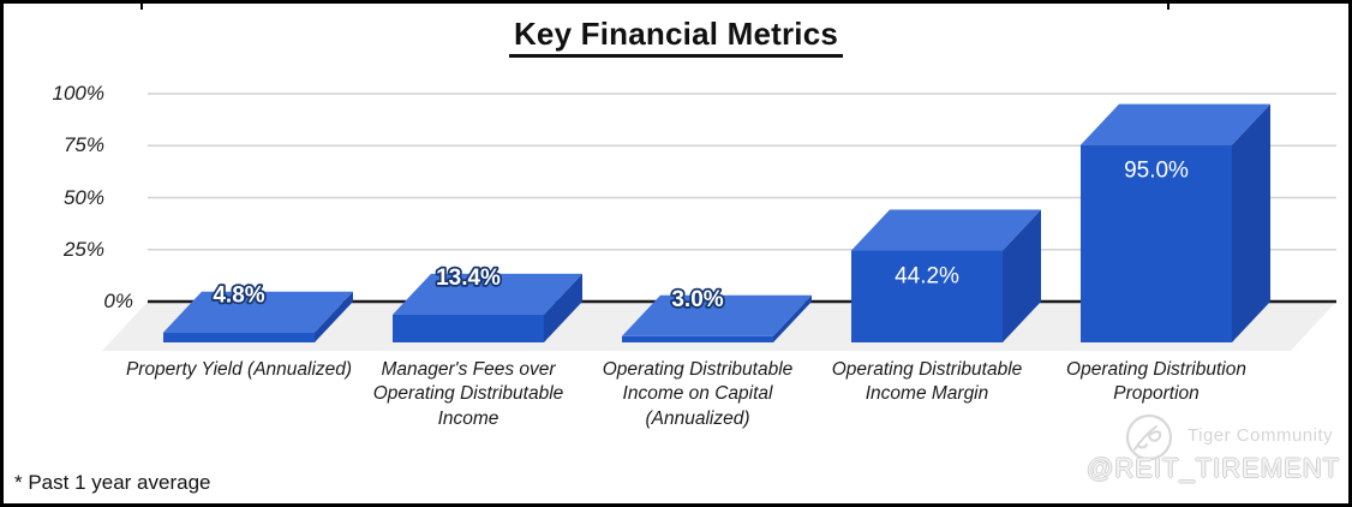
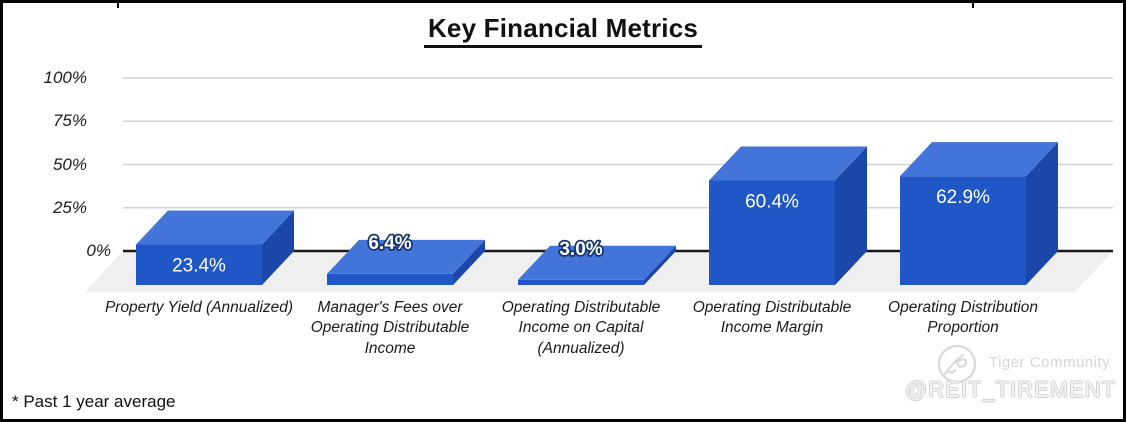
Property Yield (Annualized): 4.8% -> 23.4%
Manager's Fees over Operating Distributable Income: 13.4% -> 6.4%
Operating Distributable Income Margin: 44.2% -> 60.4%
Operating Distribution Proportion: 95.0% -> 62.9%
